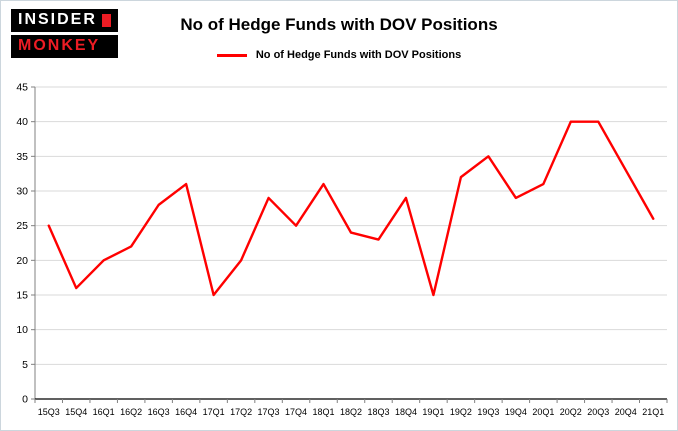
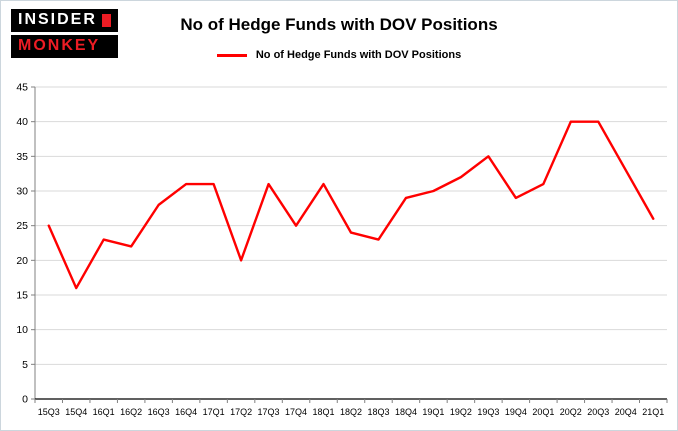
16Q1: 20 -> 23
17Q1: 15 -> 31
17Q3: 29 -> 31
19Q1: 15 -> 30
